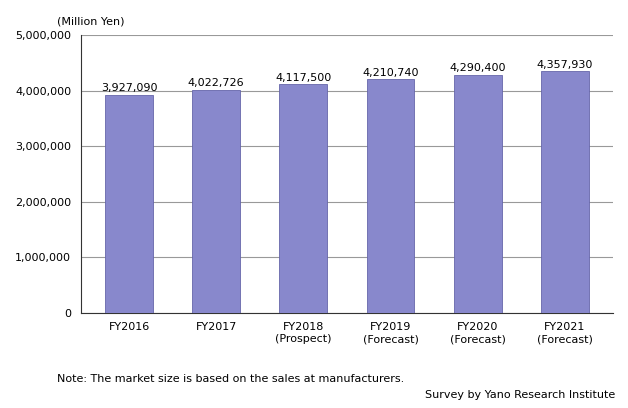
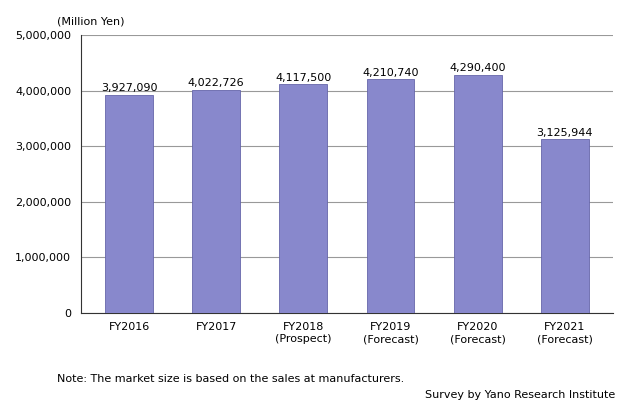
FY2021 (Forecast): 4,357,930 -> 3,125,944
